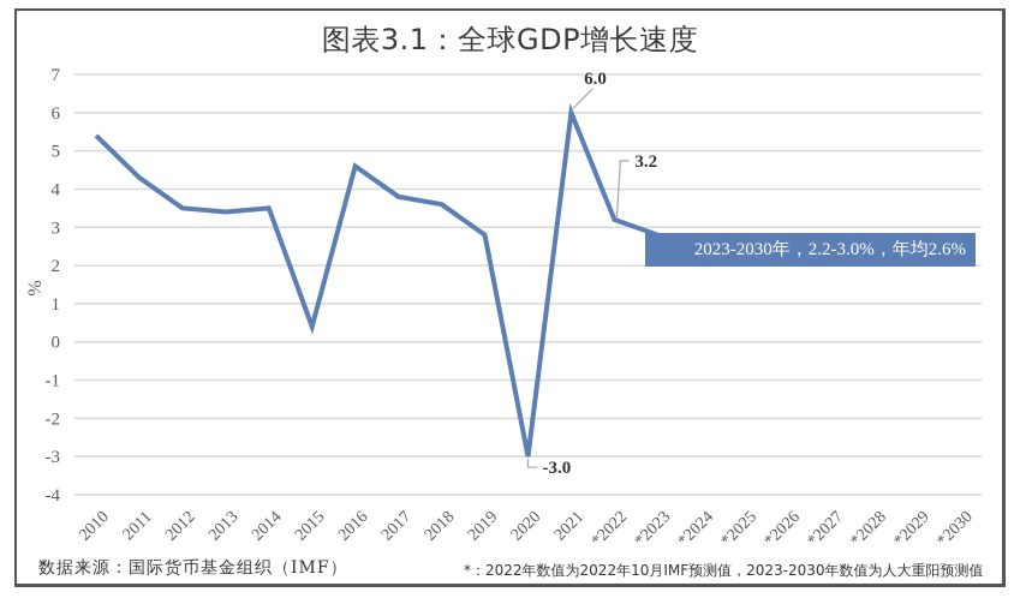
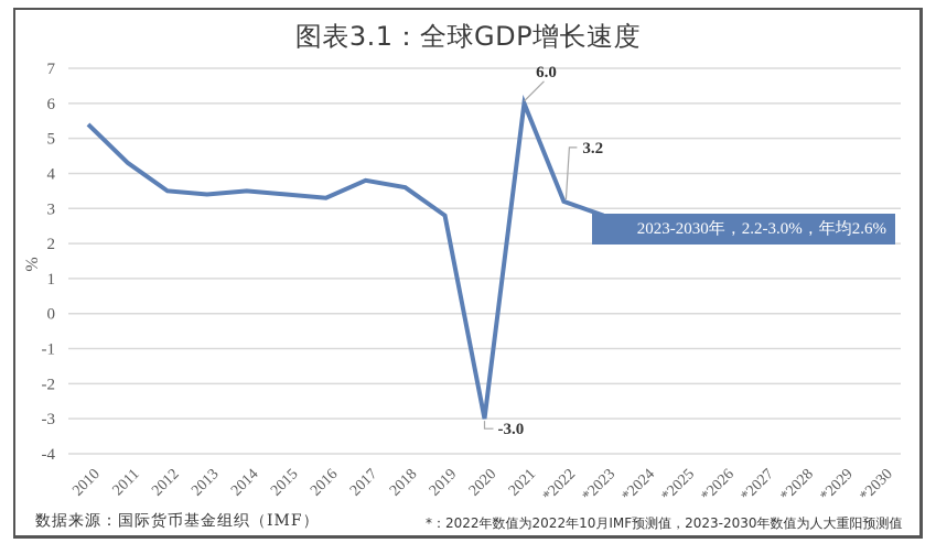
2015: 0.4 -> 3.4
2016: 4.6 -> 3.3
